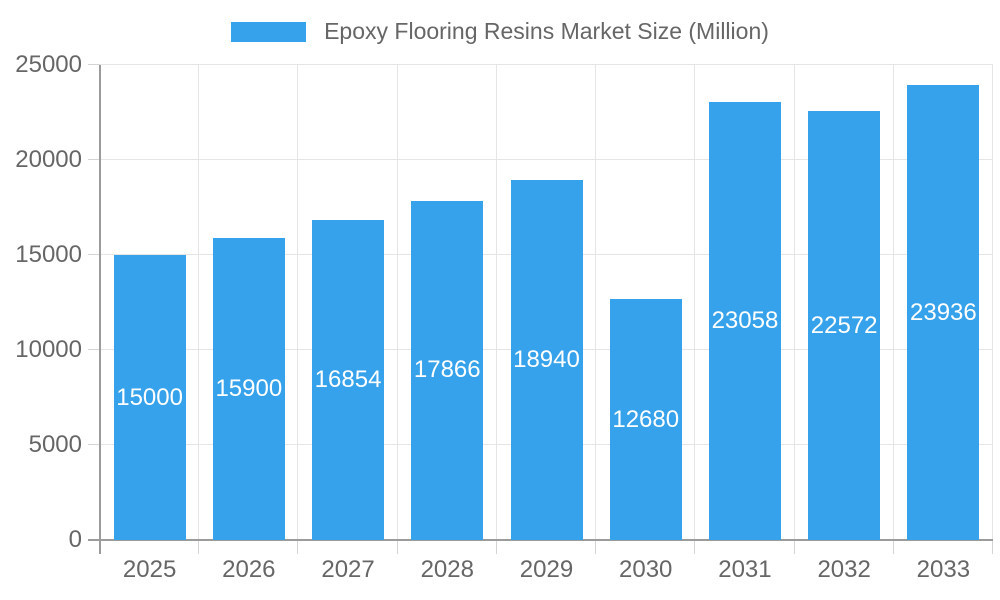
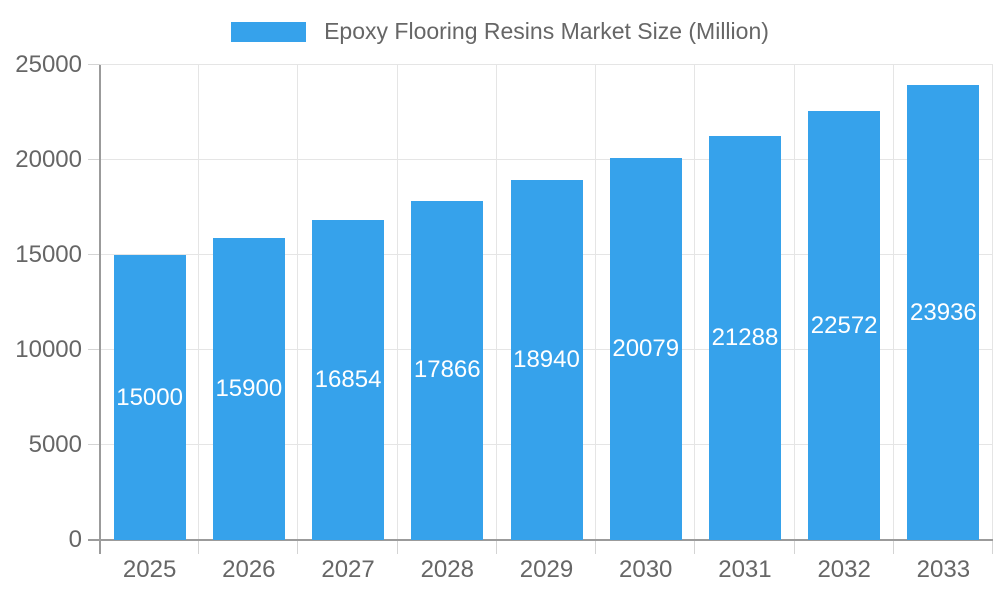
2030: 12680 -> 20079
2031: 23058 -> 21288
